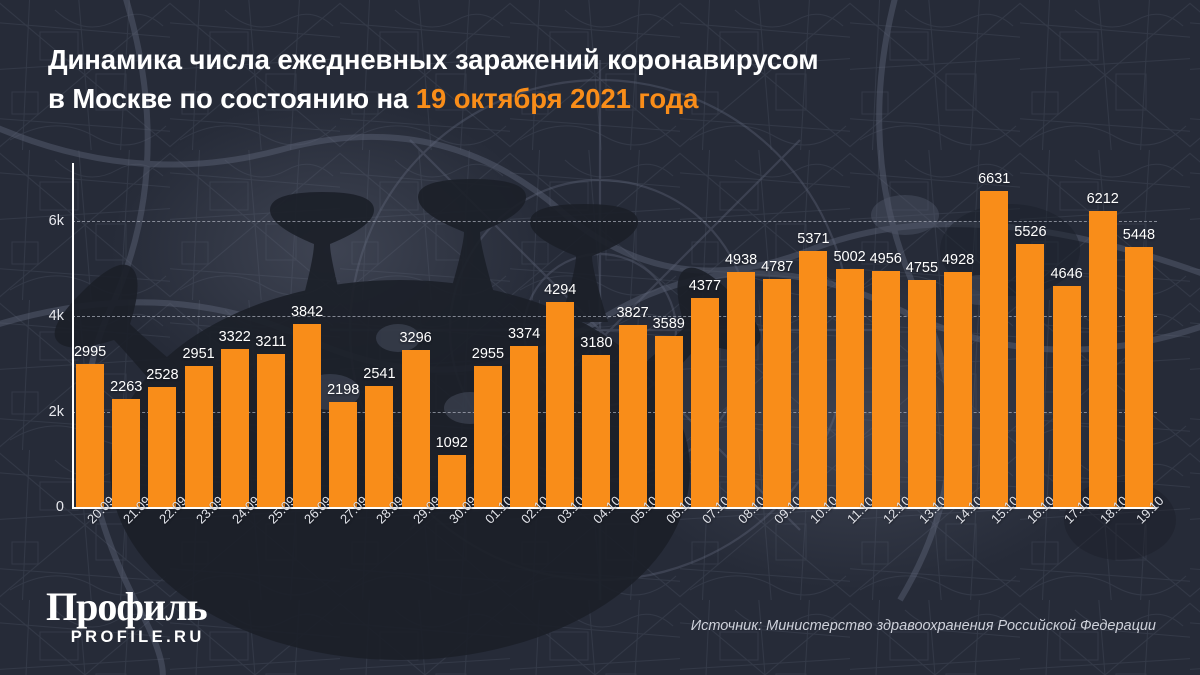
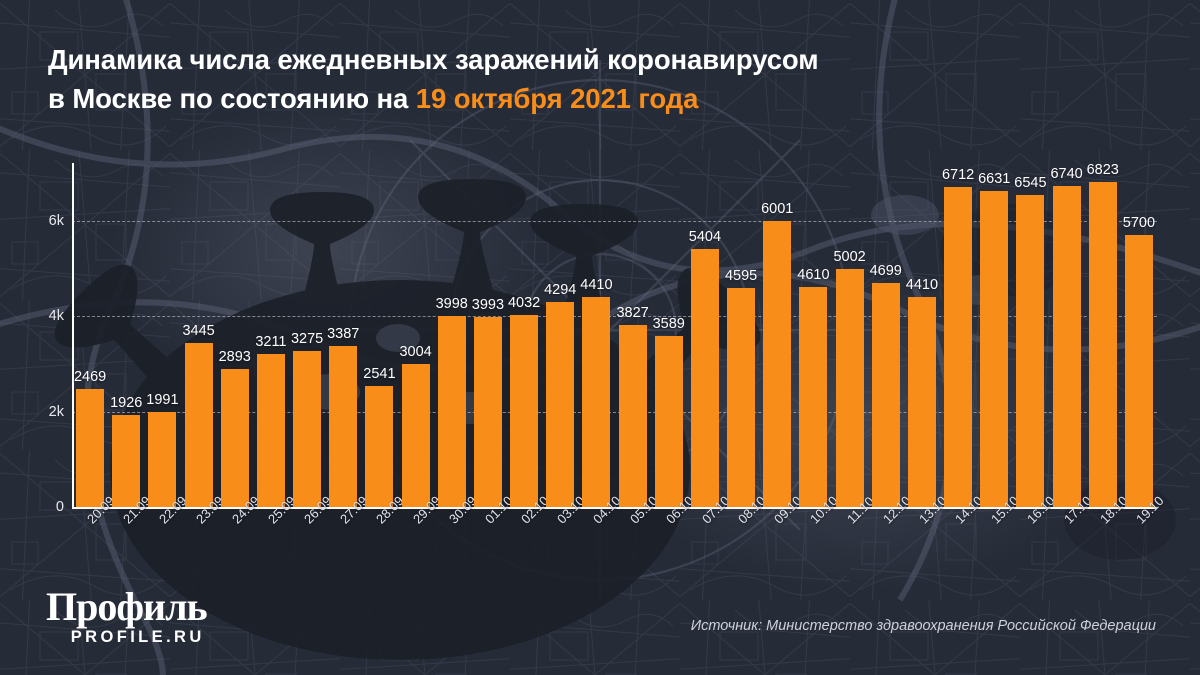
20.09: 2995 -> 2469
21.09: 2263 -> 1926
22.09: 2528 -> 1991
23.09: 2951 -> 3445
24.09: 3322 -> 2893
26.09: 3842 -> 3275
27.09: 2198 -> 3387
29.09: 3296 -> 3004
30.09: 1092 -> 3998
01.10: 2955 -> 3993
02.10: 3374 -> 4032
04.10: 3180 -> 4410
07.10: 4377 -> 5404
08.10: 4938 -> 4595
09.10: 4787 -> 6001
10.10: 5371 -> 4610
12.10: 4956 -> 4699
13.10: 4755 -> 4410
14.10: 4928 -> 6712
16.10: 5526 -> 6545
17.10: 4646 -> 6740
18.10: 6212 -> 6823
19.10: 5448 -> 5700
